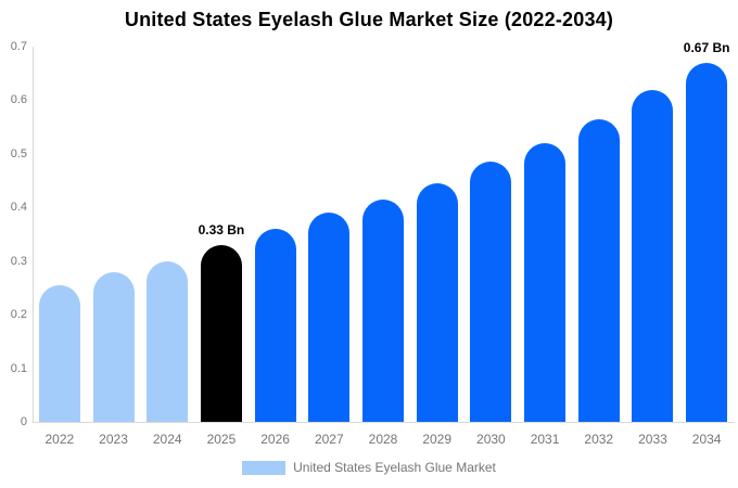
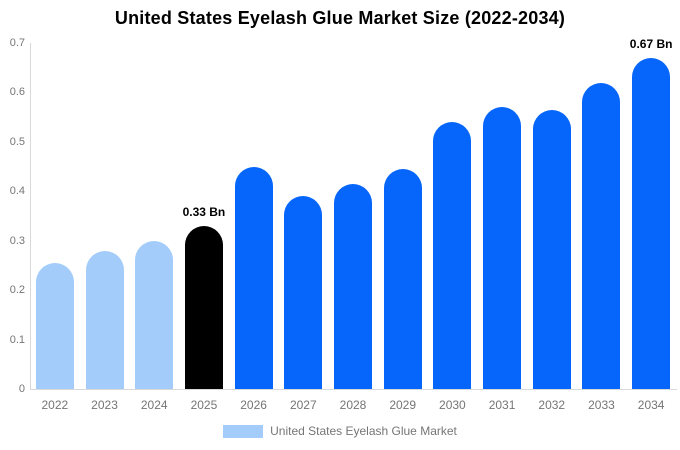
2026: 0.36 -> 0.45
2030: 0.48 -> 0.54
2031: 0.52 -> 0.57
